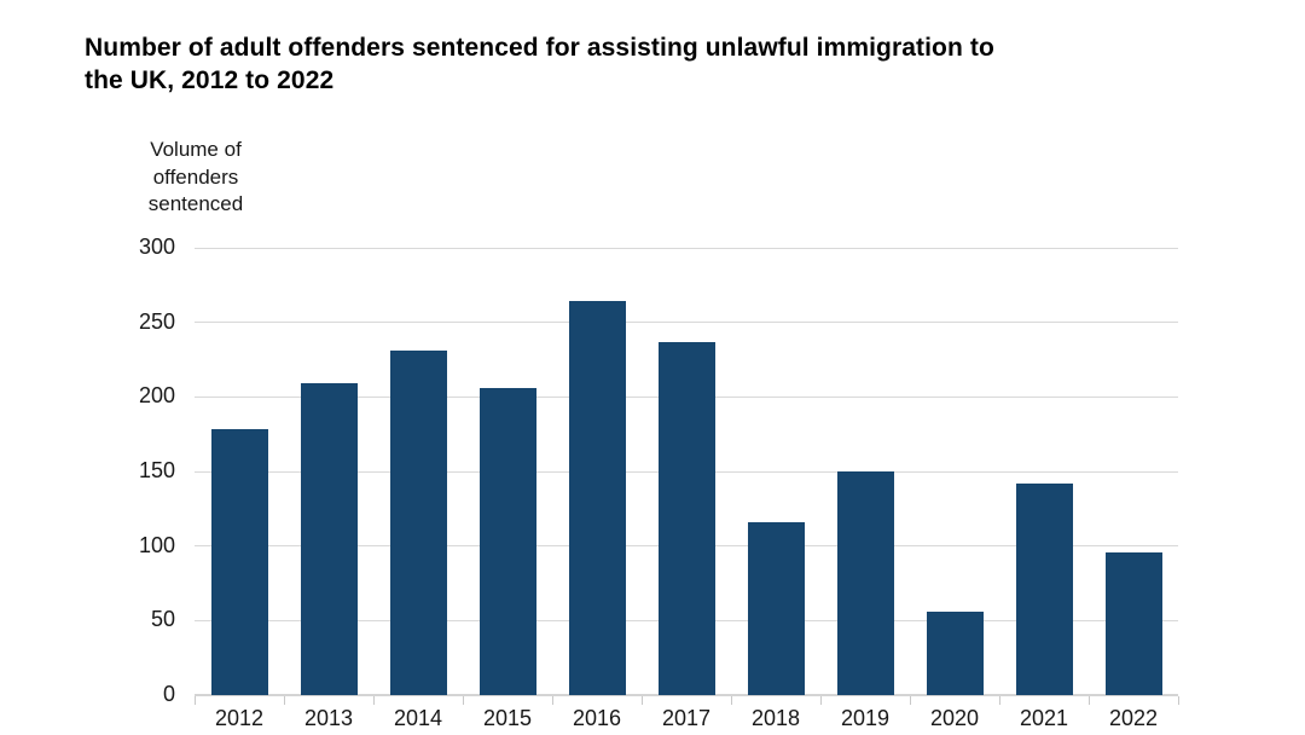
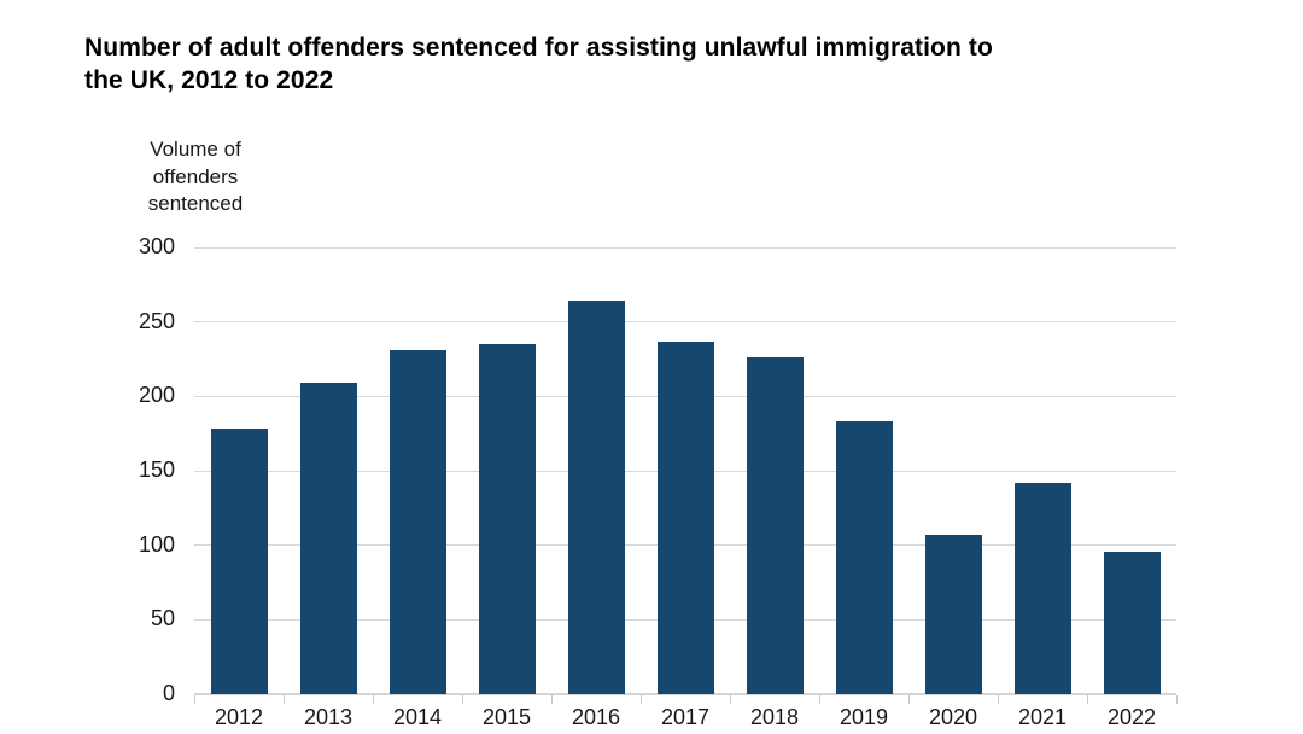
2015: 206 -> 235
2018: 116 -> 226
2019: 150 -> 183
2020: 56 -> 107
